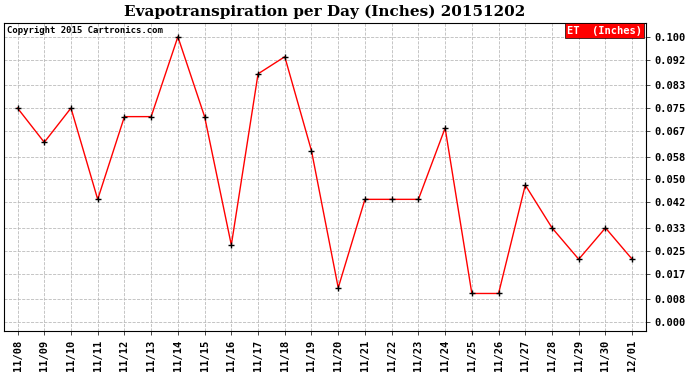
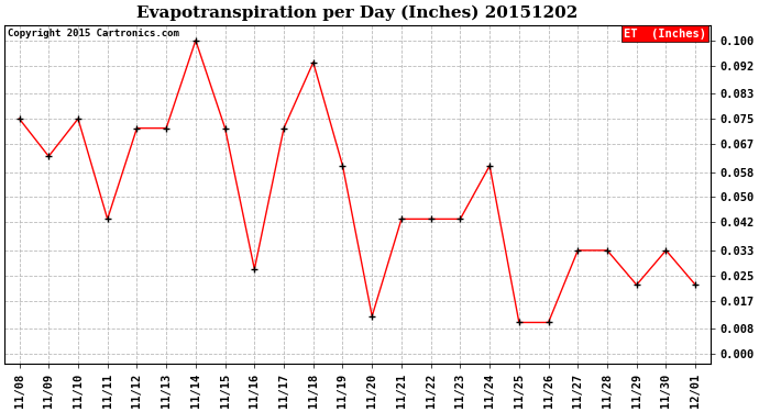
11/17: 0.087 -> 0.072
11/24: 0.068 -> 0.060
11/27: 0.048 -> 0.033
